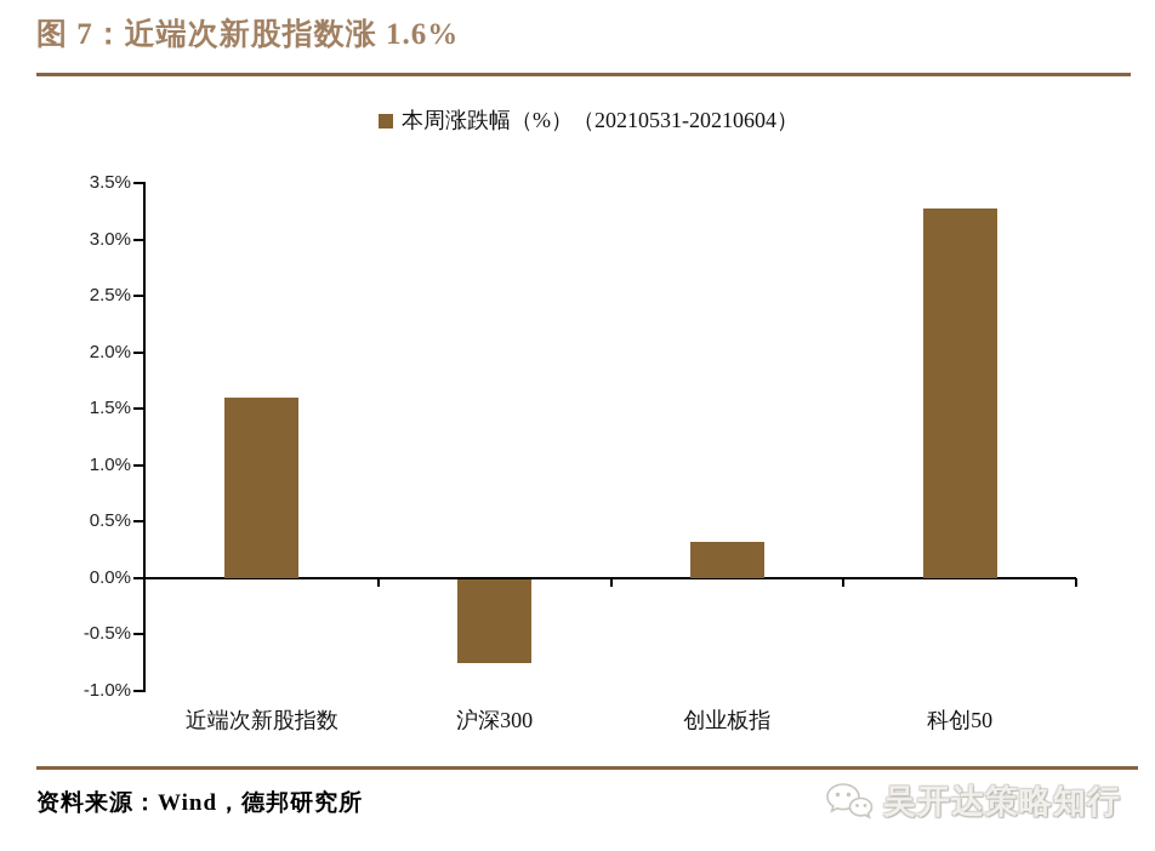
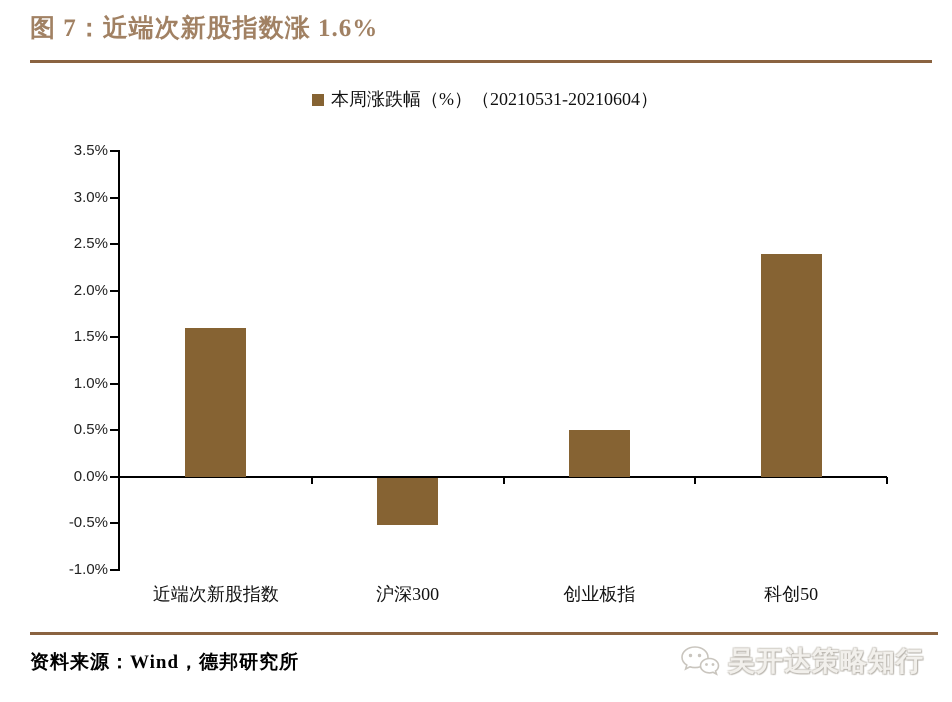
沪深300: -0.7% -> -0.5%
创业板指: 0.3% -> 0.5%
科创50: 3.3% -> 2.4%
